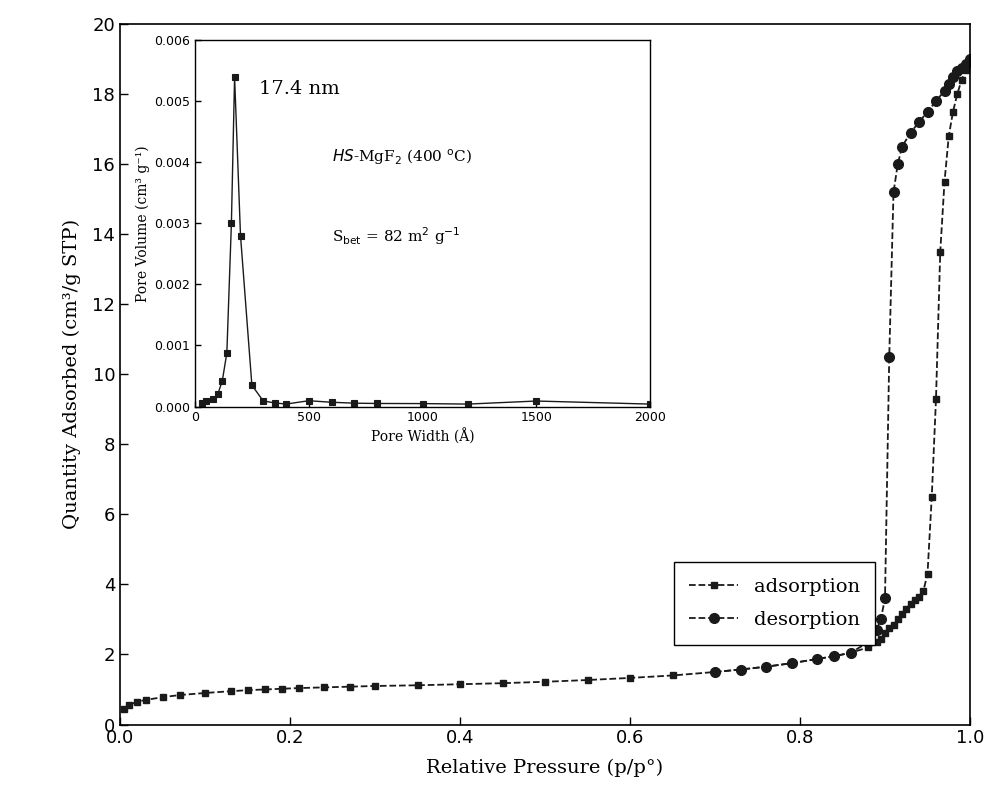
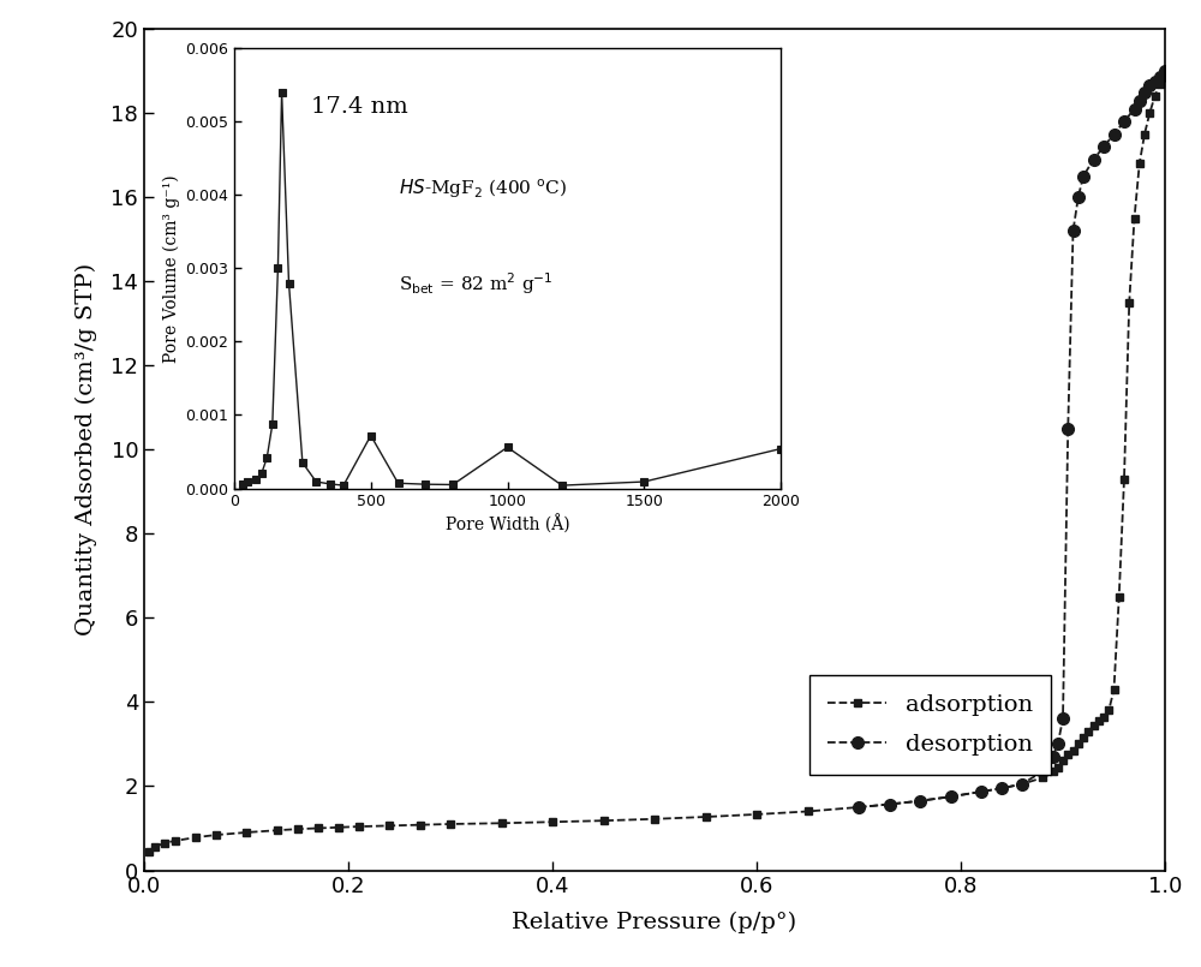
500: 0.00010 -> 0.00072
1000: 0.00005 -> 0.00056
2000: 0.00004 -> 0.00054
